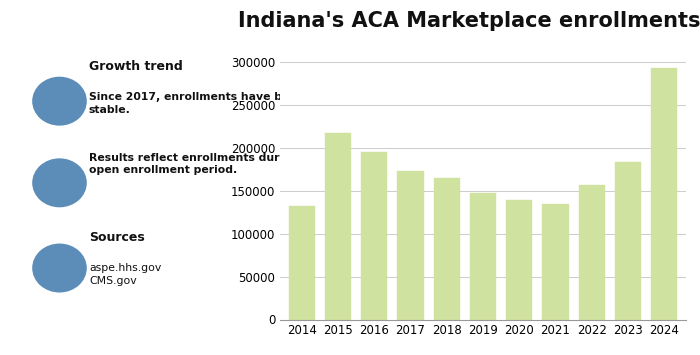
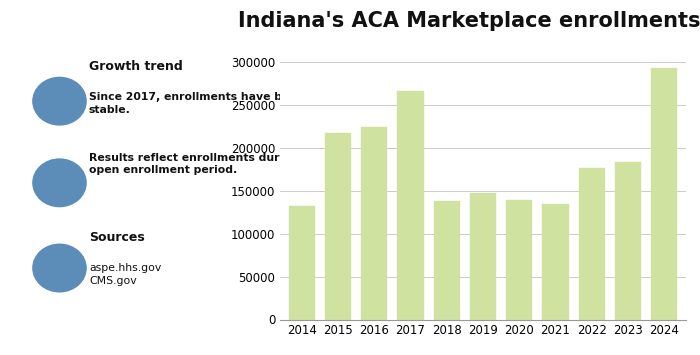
2016: 195000 -> 224000
2017: 173000 -> 266000
2018: 165000 -> 138000
2022: 157000 -> 176000
